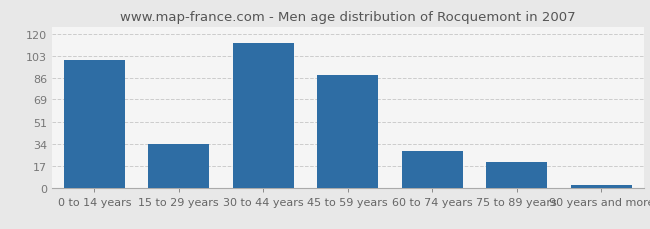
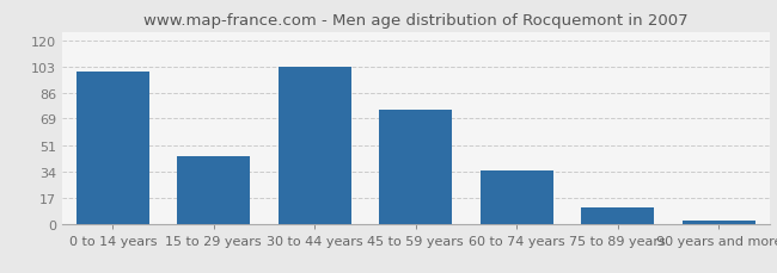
15 to 29 years: 34 -> 44
30 to 44 years: 113 -> 103
45 to 59 years: 88 -> 75
60 to 74 years: 29 -> 35
75 to 89 years: 20 -> 11
